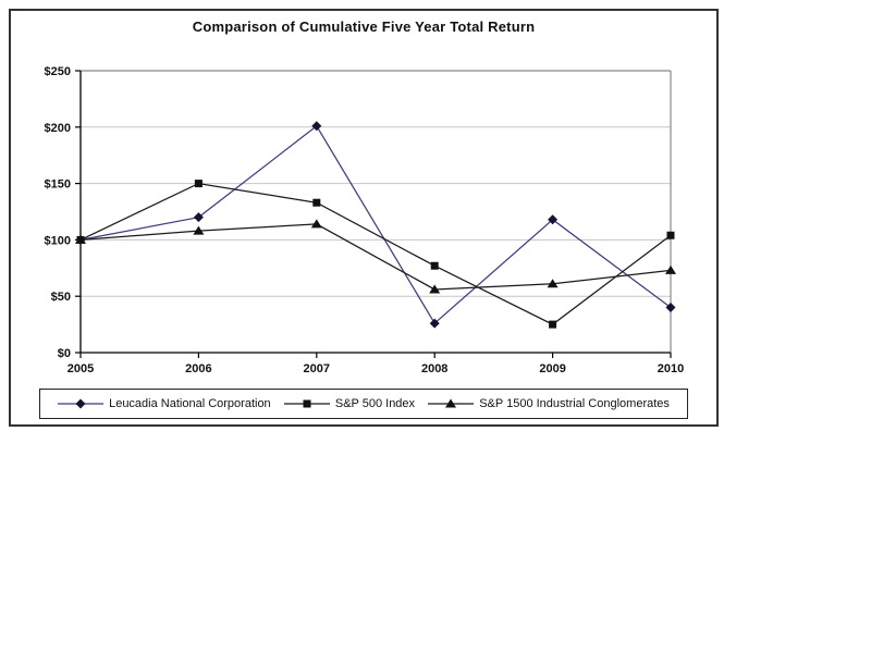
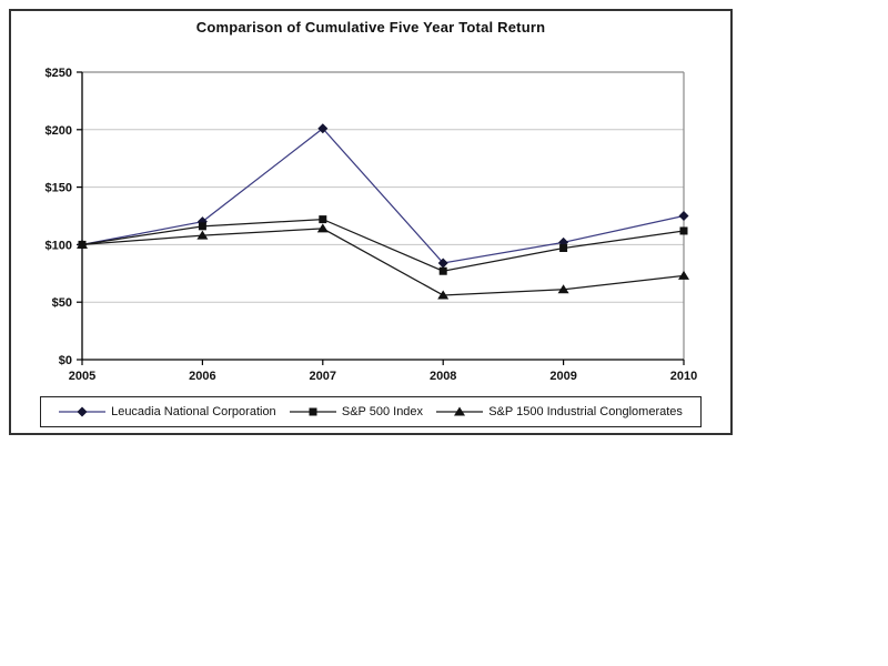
S&P 500 Index/2006: $150 -> $116
S&P 500 Index/2007: $133 -> $122
Leucadia National Corporation/2008: $26 -> $84
Leucadia National Corporation/2009: $118 -> $102
S&P 500 Index/2009: $25 -> $97
Leucadia National Corporation/2010: $40 -> $125
S&P 500 Index/2010: $104 -> $112
